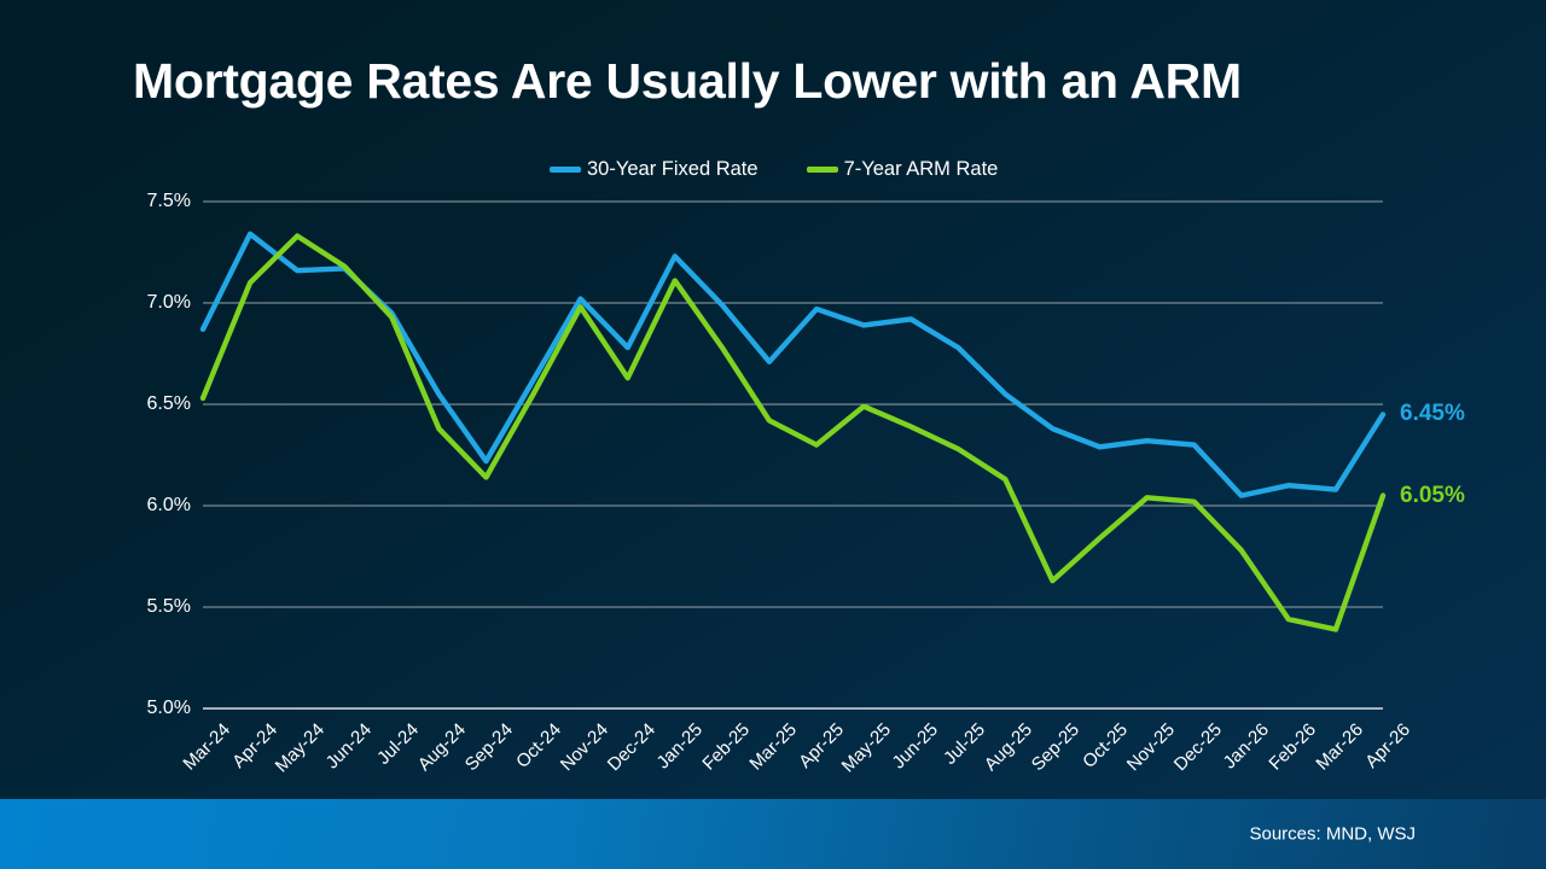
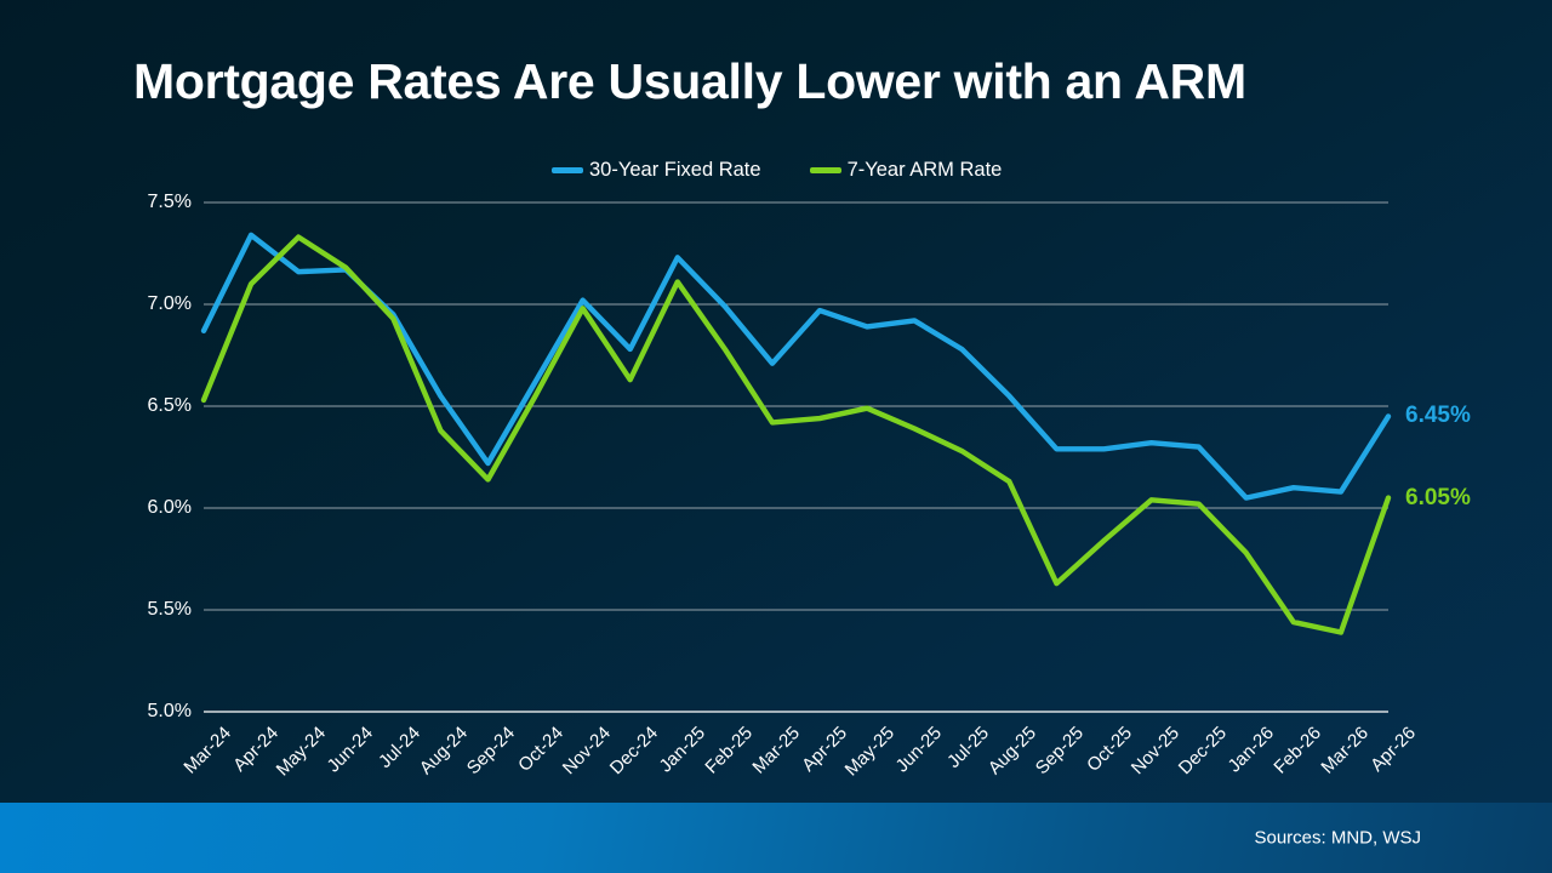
7-Year ARM Rate/Apr-25: 6.30% -> 6.44%
30-Year Fixed Rate/Sep-25: 6.38% -> 6.29%
